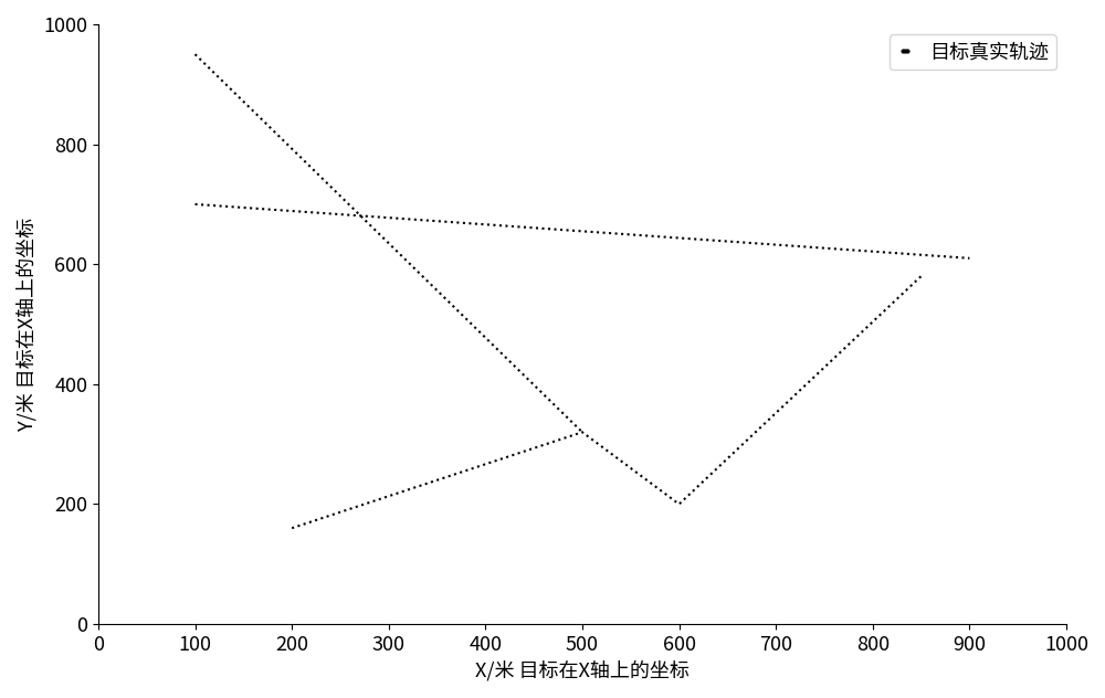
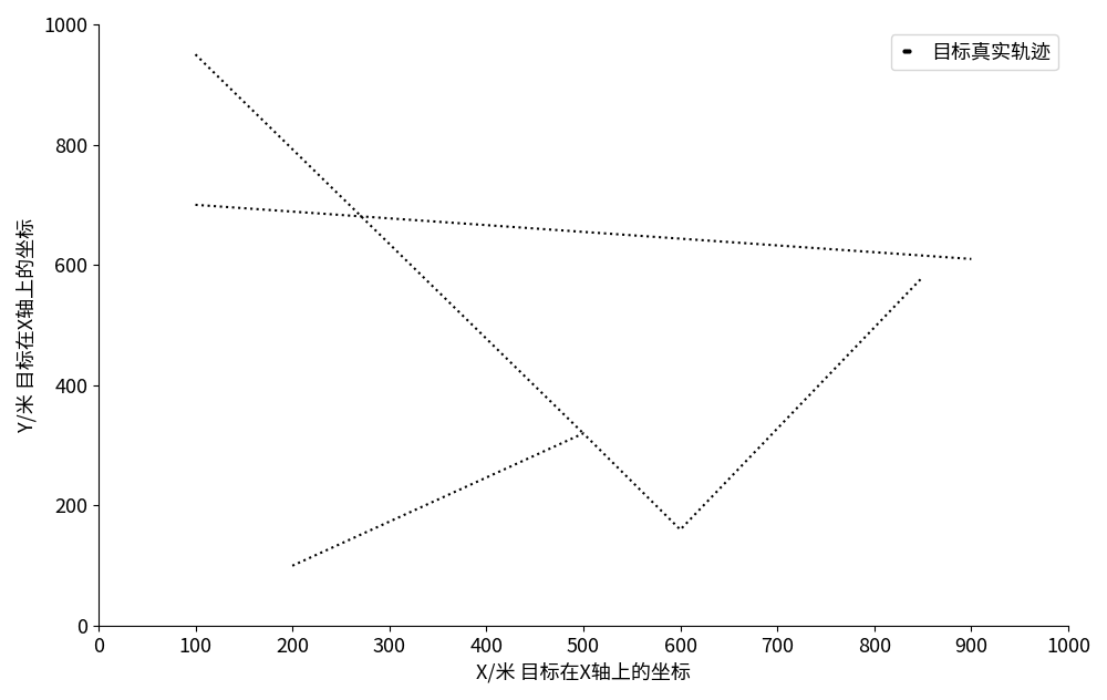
200: 160 -> 100
600: 200 -> 160
